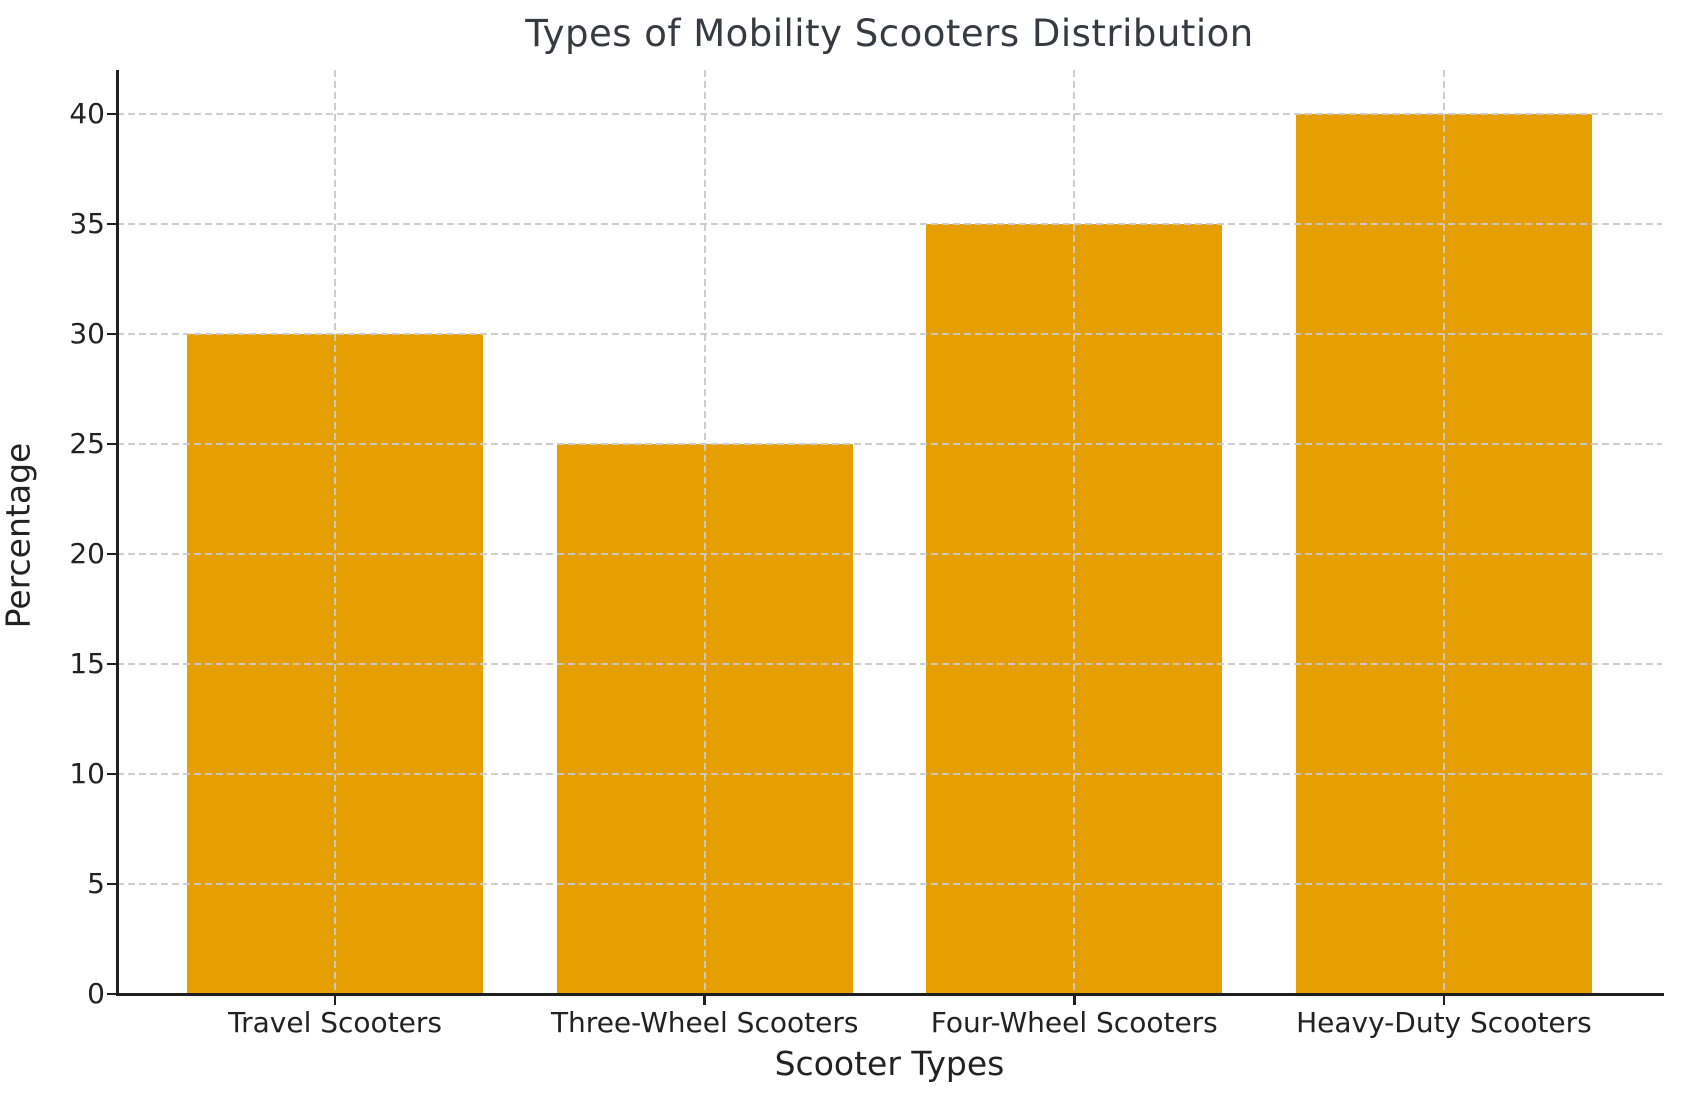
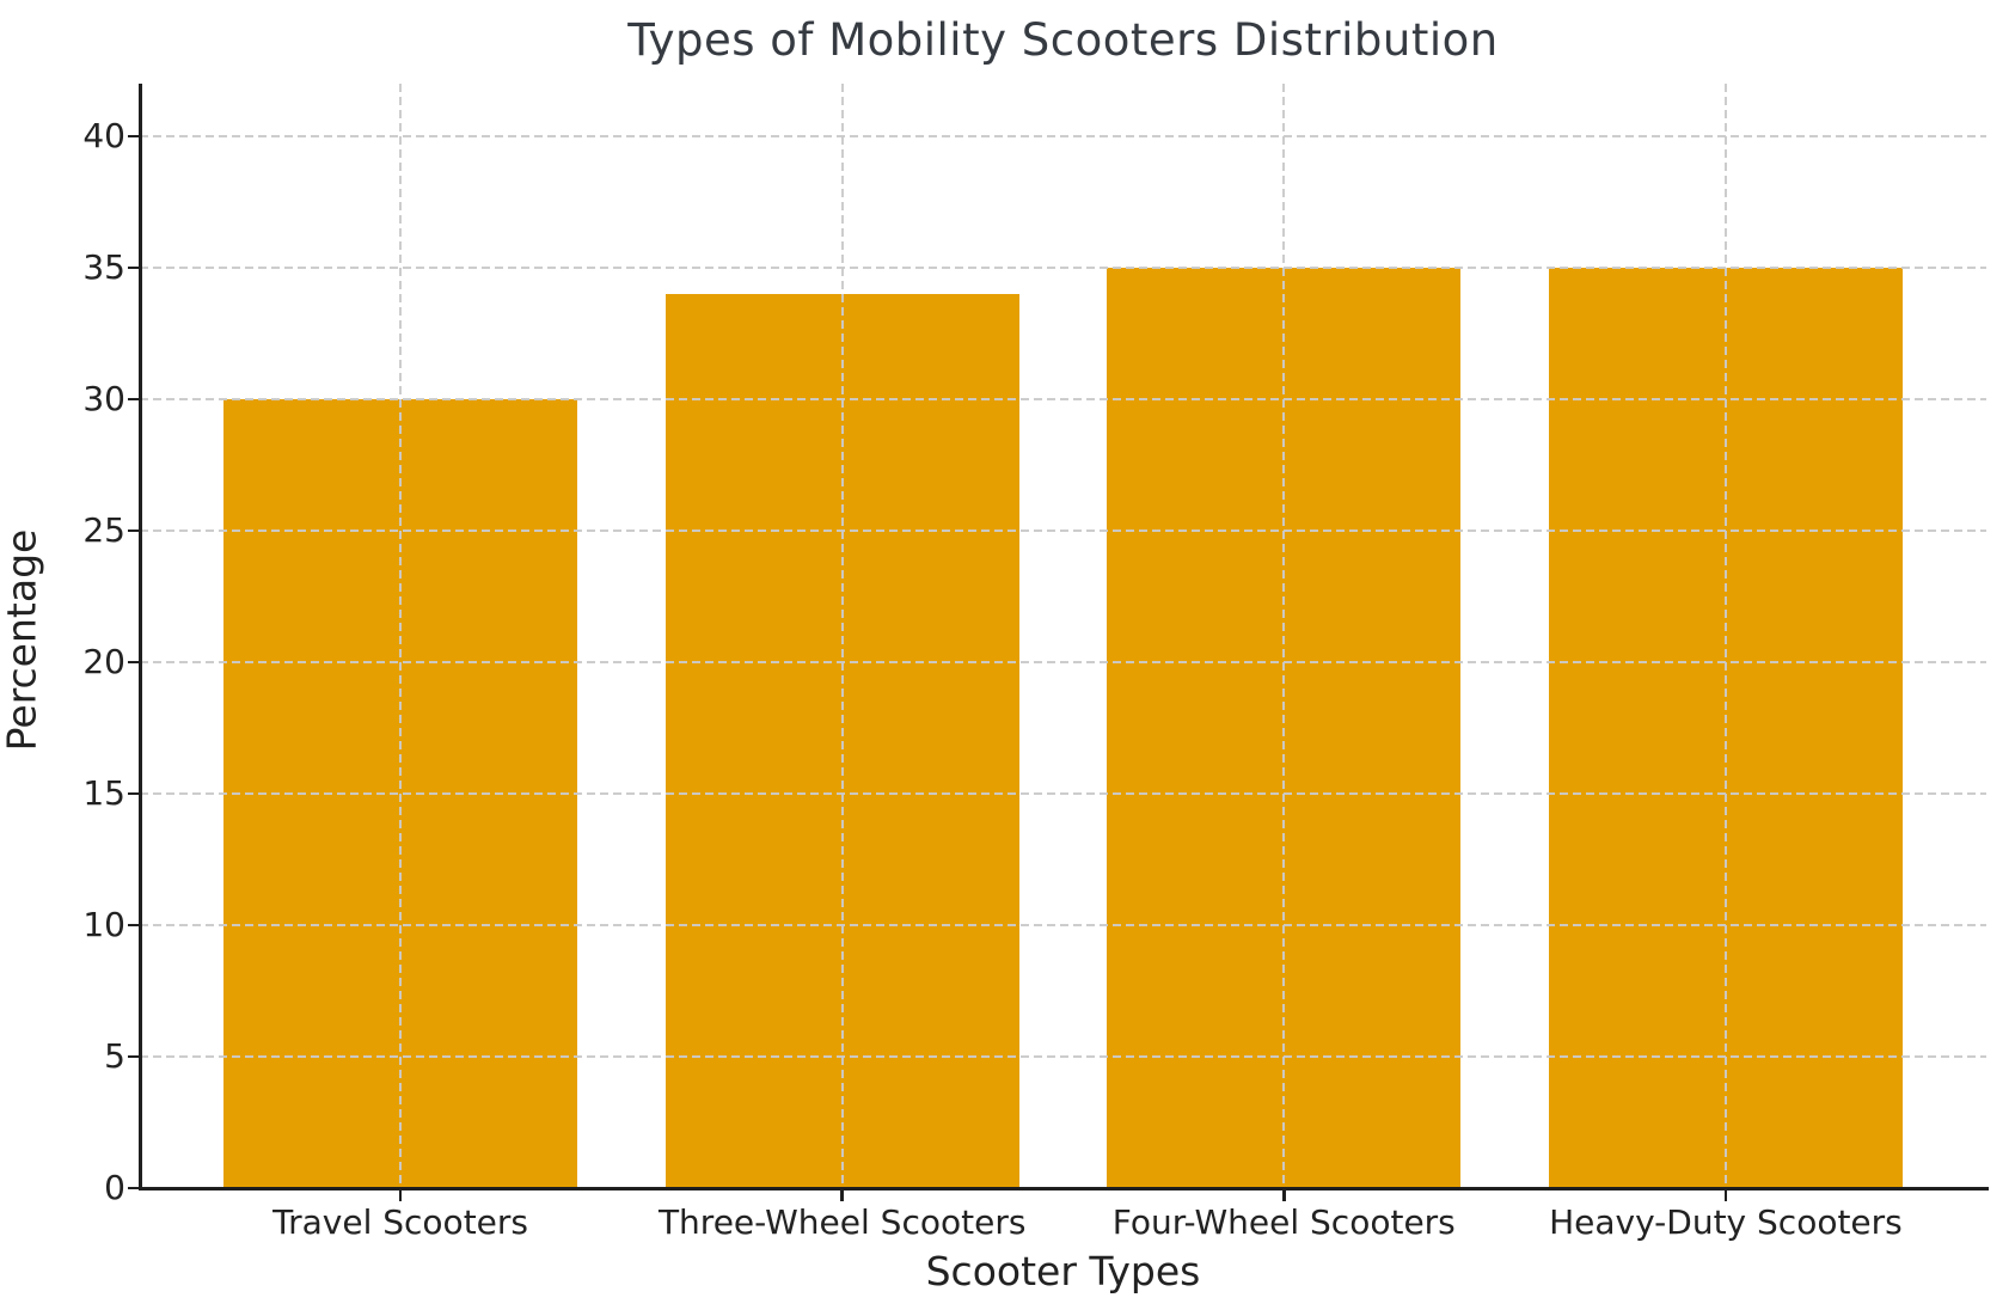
Three-Wheel Scooters: 25 -> 34
Heavy-Duty Scooters: 40 -> 35
